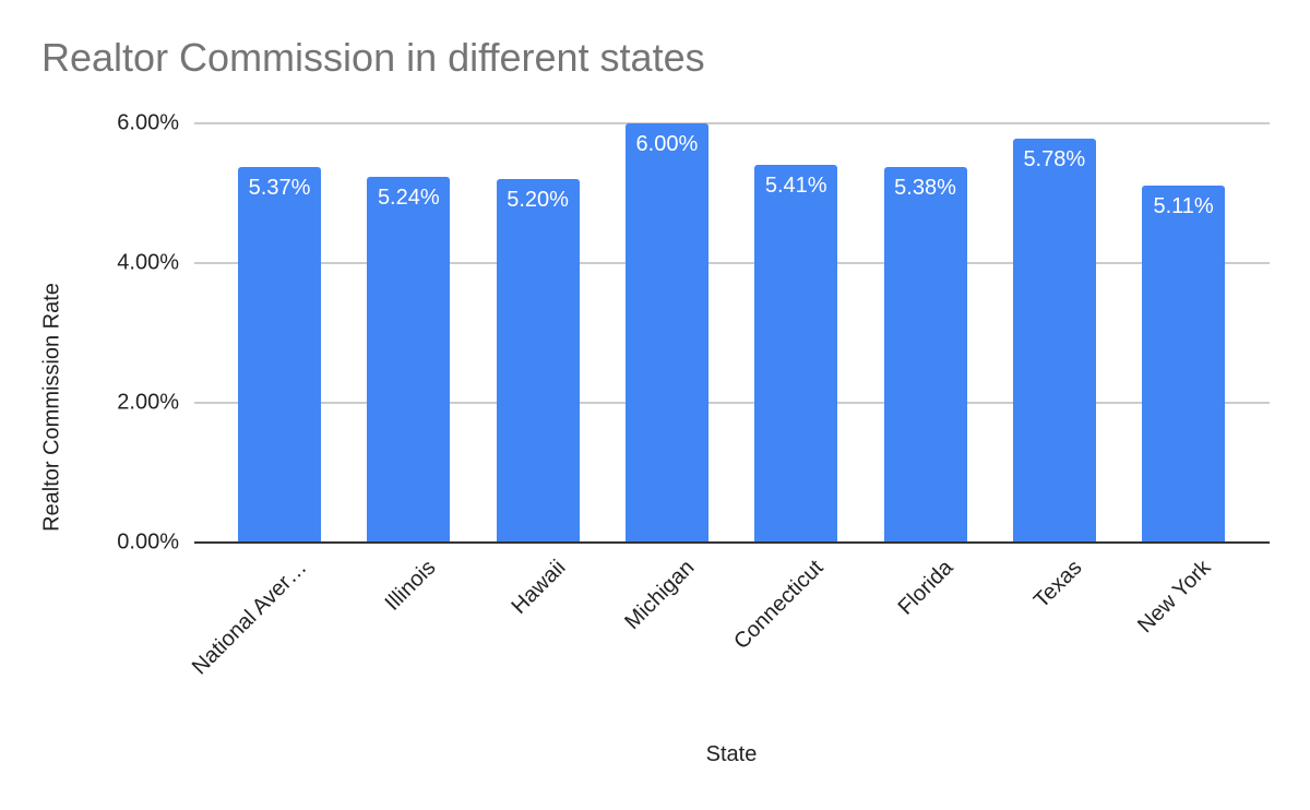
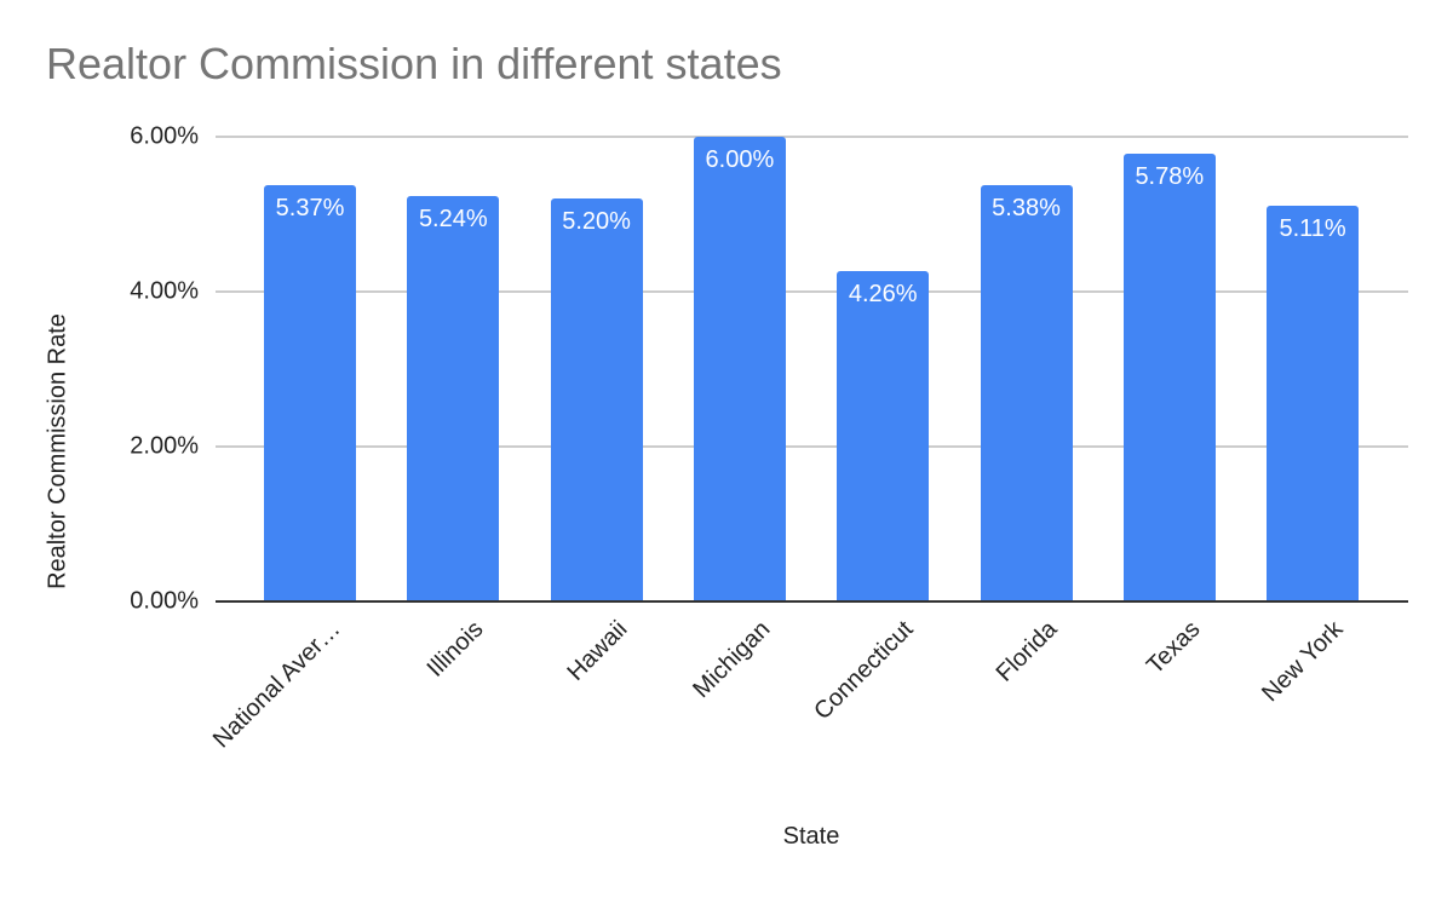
Connecticut: 5.41% -> 4.26%
